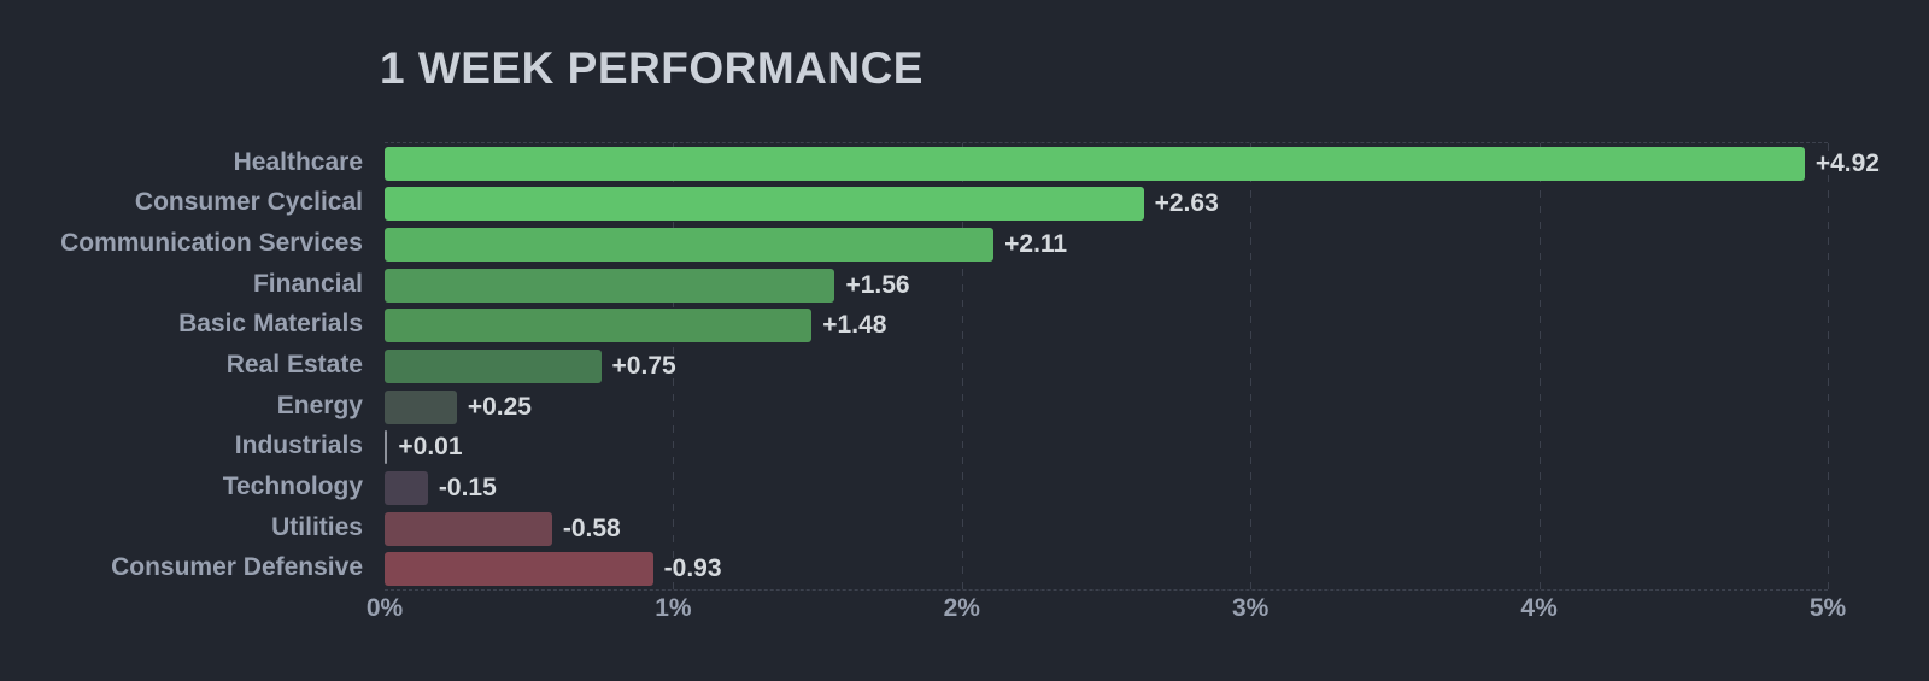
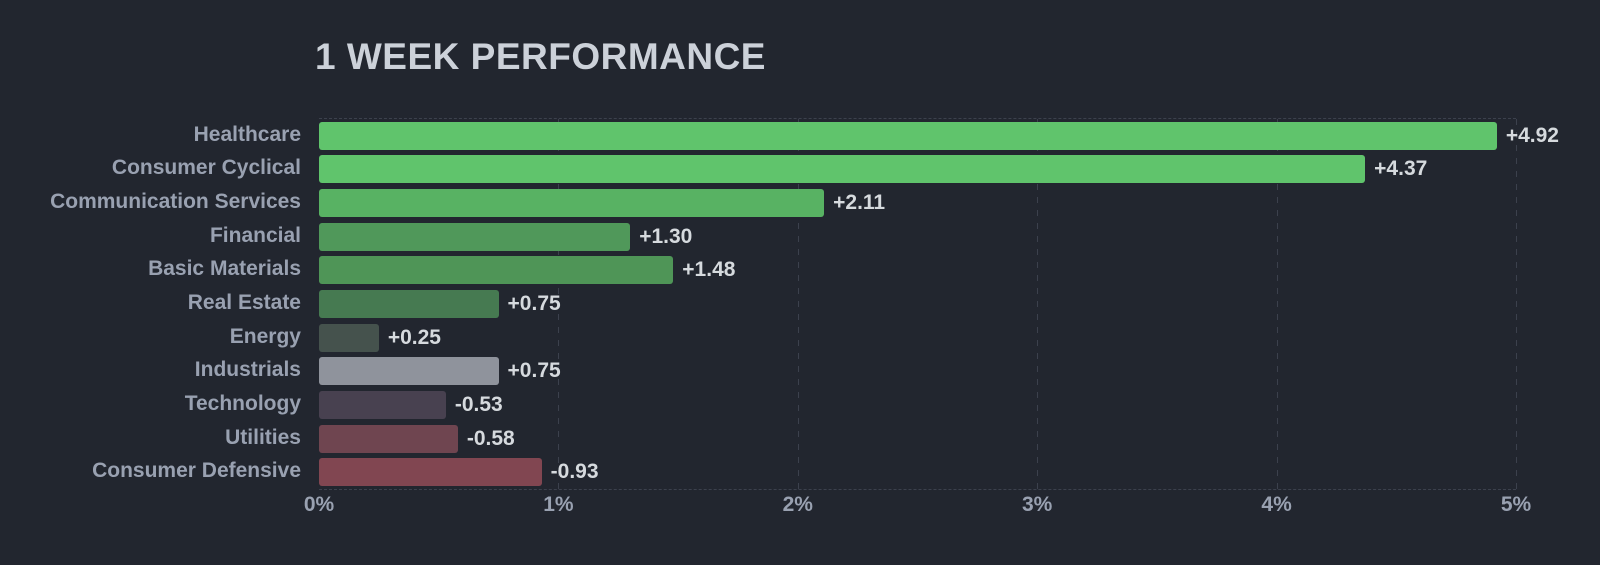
Consumer Cyclical: +2.63 -> +4.37
Financial: +1.56 -> +1.30
Industrials: +0.01 -> +0.75
Technology: -0.15 -> -0.53
